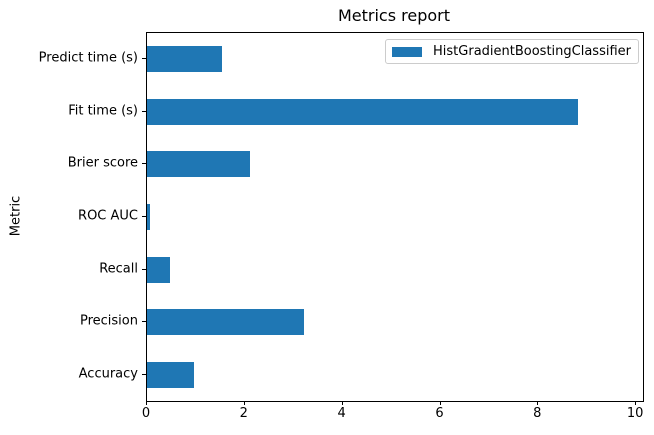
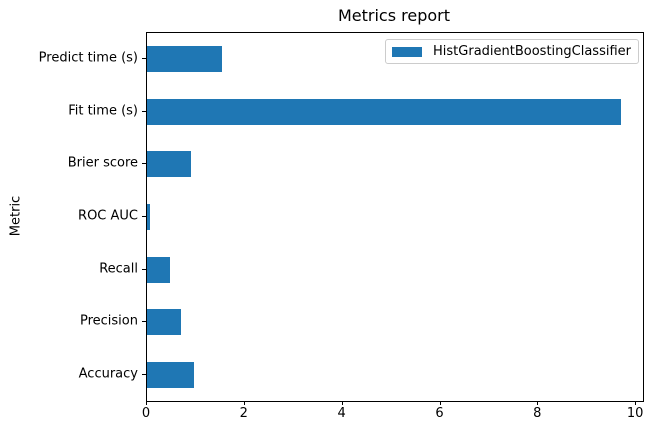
Fit time (s): 8.8 -> 9.7
Brier score: 2.1 -> 0.9
Precision: 3.2 -> 0.7
